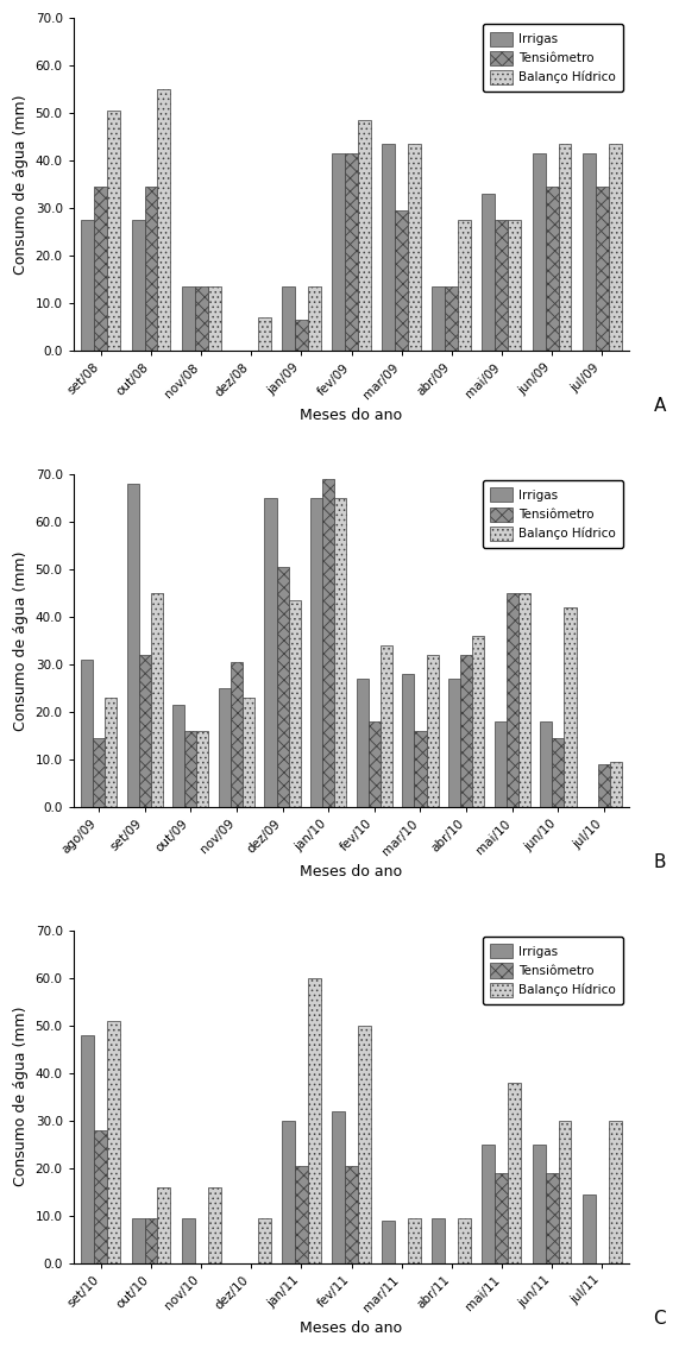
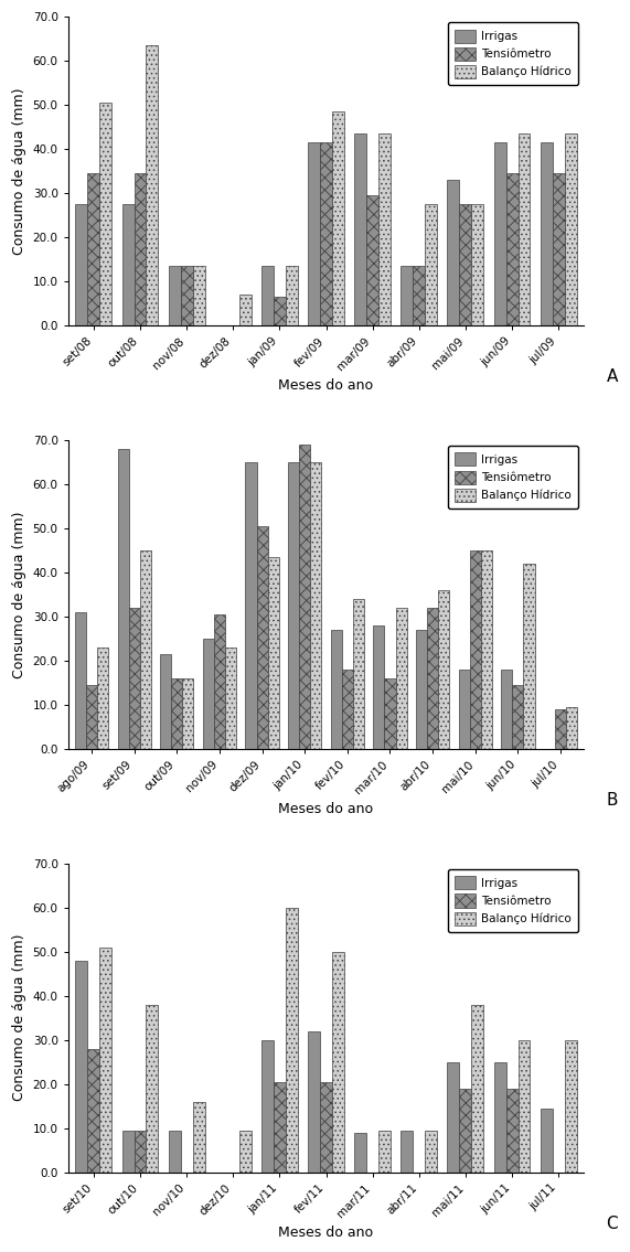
Balanço Hídrico/out/08: 55.0 -> 63.5
Balanço Hídrico/out/10: 16.0 -> 38.0
